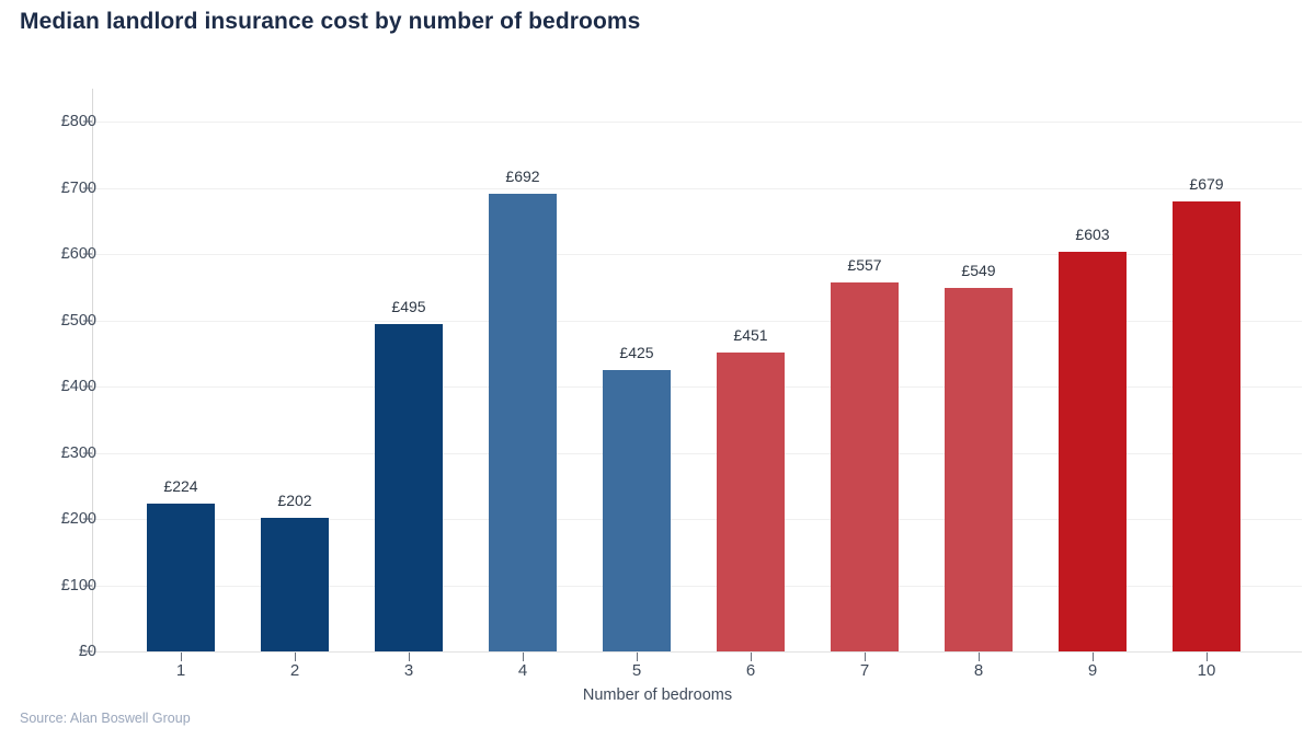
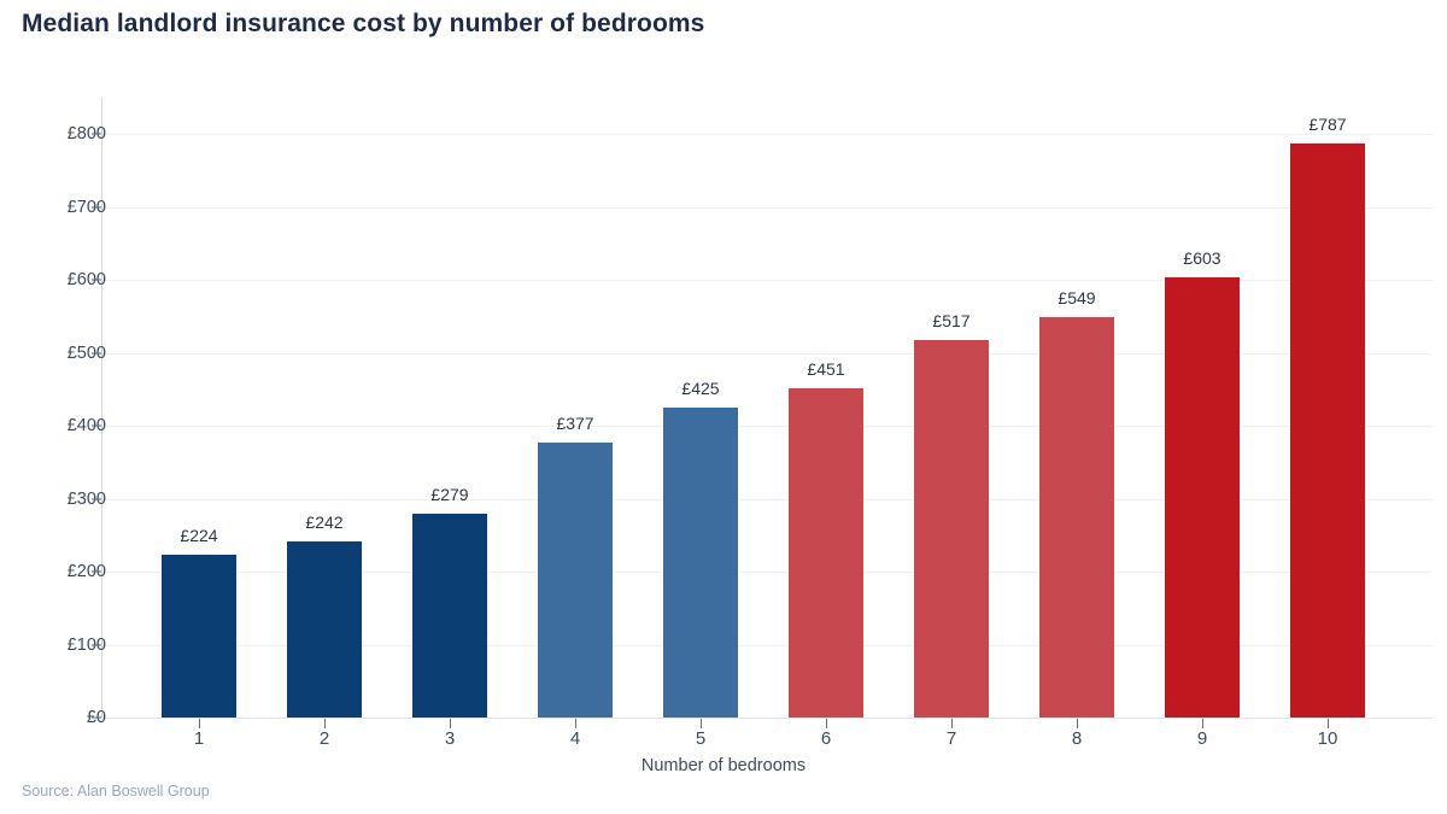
2: £202 -> £242
3: £495 -> £279
4: £692 -> £377
7: £557 -> £517
10: £679 -> £787
